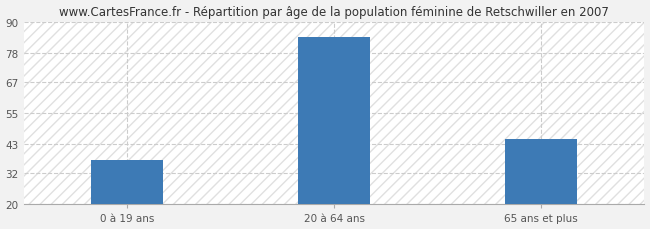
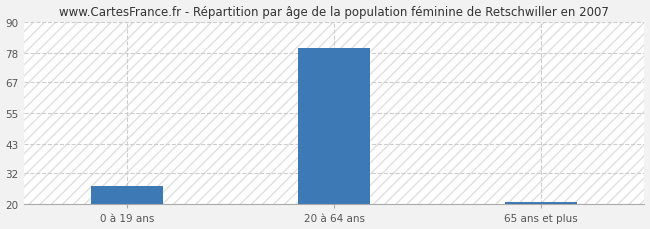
0 à 19 ans: 37 -> 27
20 à 64 ans: 84 -> 80
65 ans et plus: 45 -> 21
